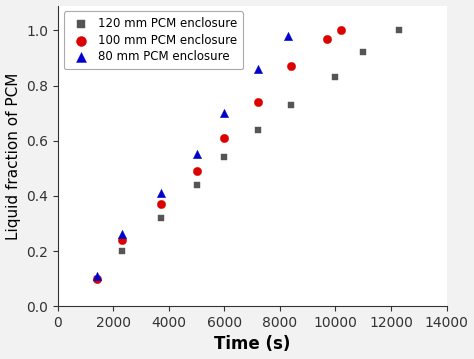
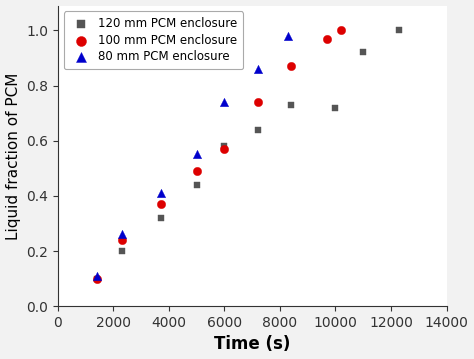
120 mm PCM enclosure/6000: 0.54 -> 0.58
100 mm PCM enclosure/6000: 0.61 -> 0.57
80 mm PCM enclosure/6000: 0.70 -> 0.74
120 mm PCM enclosure/10000: 0.83 -> 0.72
